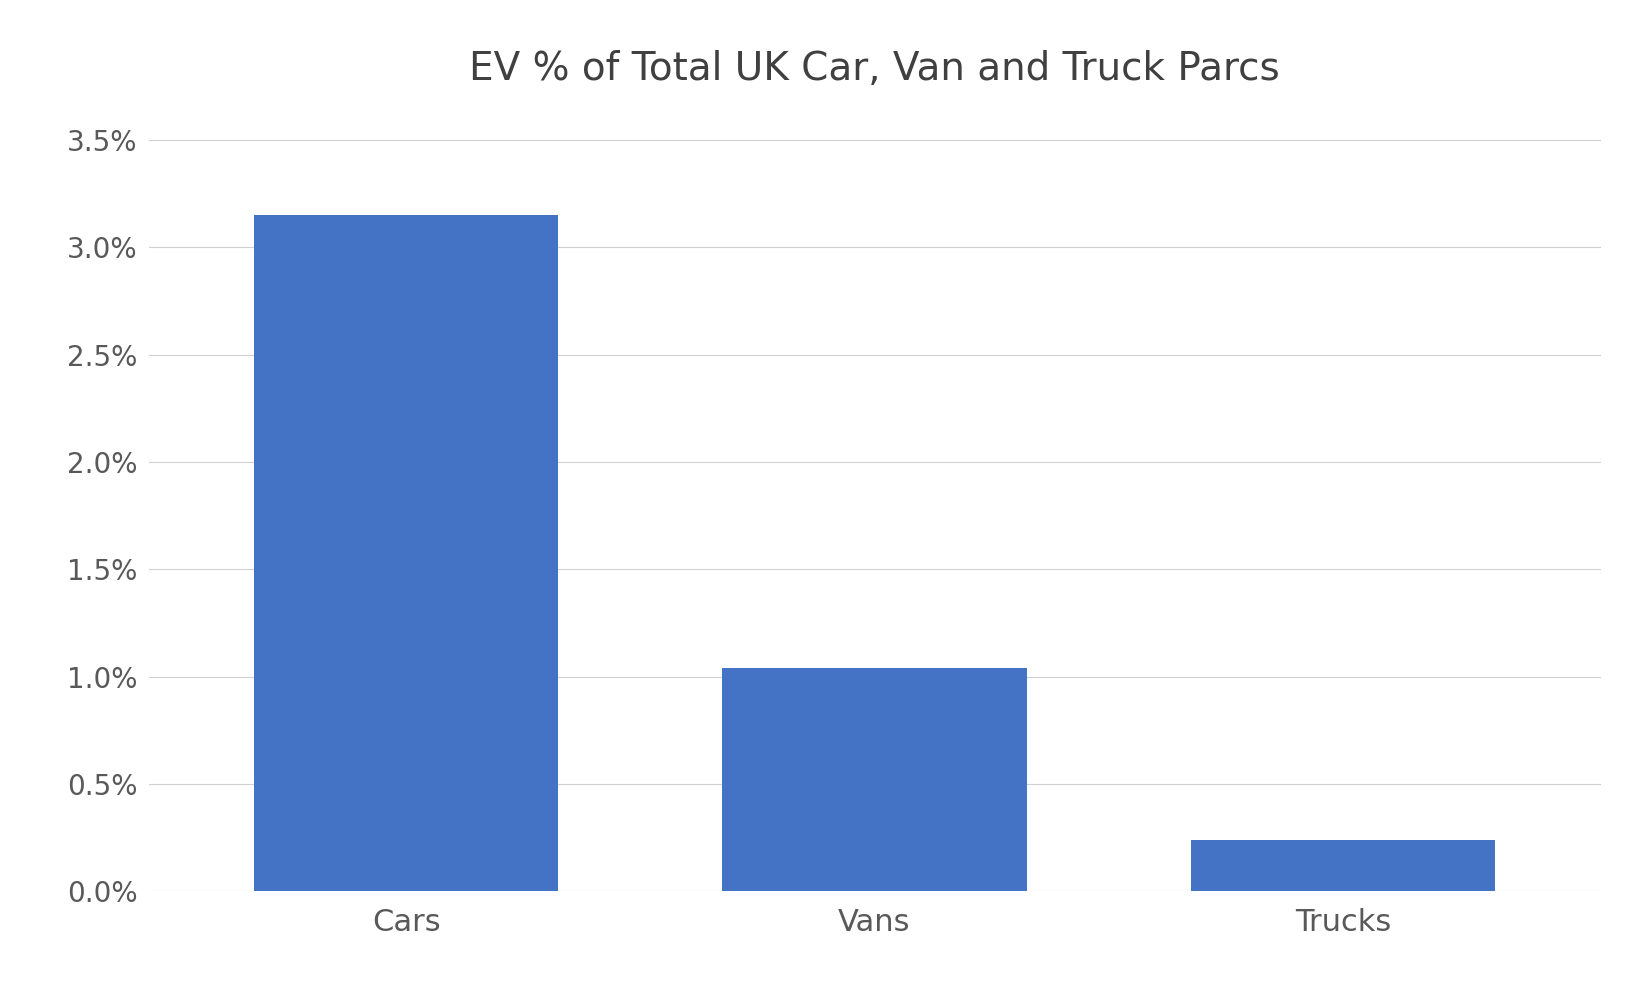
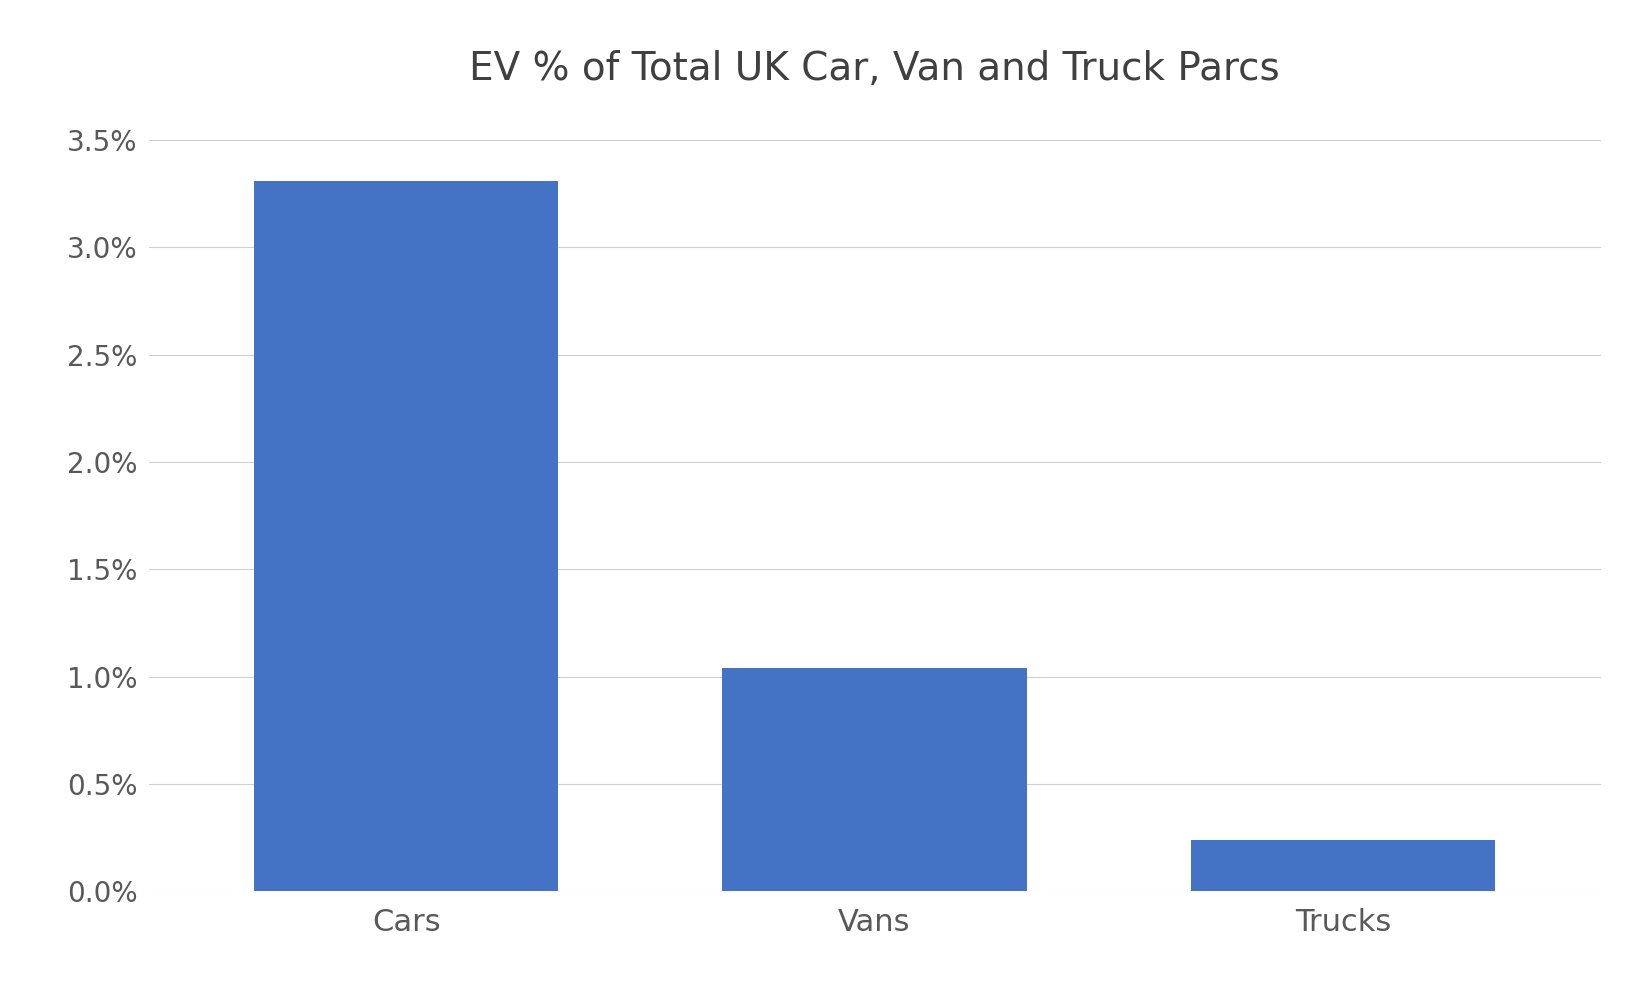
Cars: 3.15% -> 3.31%
